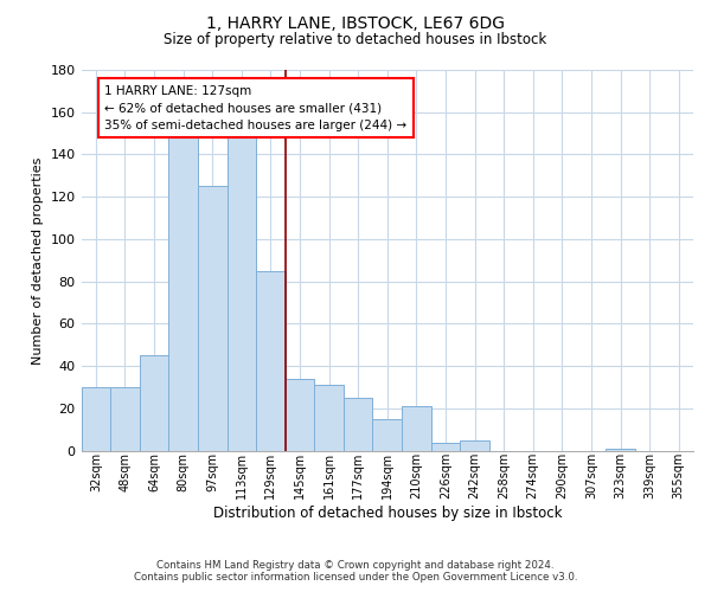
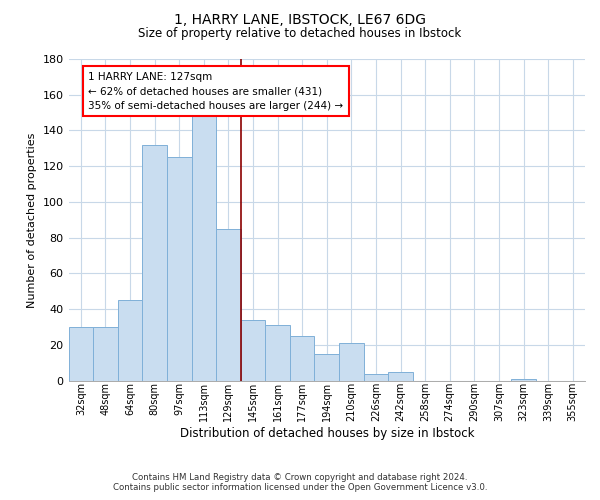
80sqm: 148 -> 132
